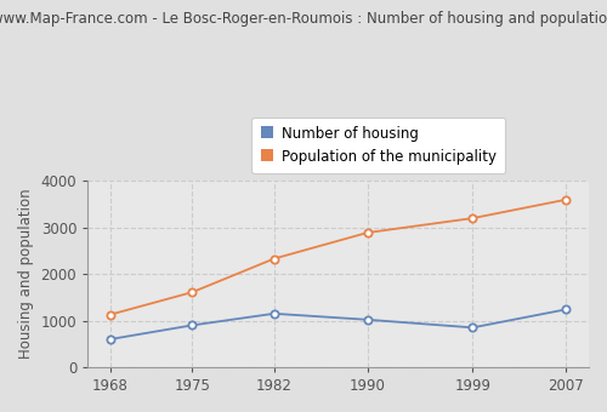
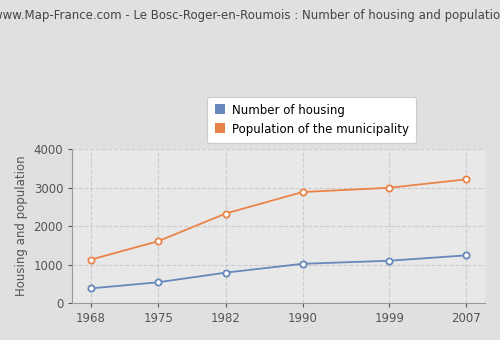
Number of housing/1968: 600 -> 380
Number of housing/1975: 900 -> 540
Number of housing/1982: 1150 -> 790
Number of housing/1999: 850 -> 1100
Population of the municipality/1999: 3200 -> 3000
Population of the municipality/2007: 3600 -> 3220
